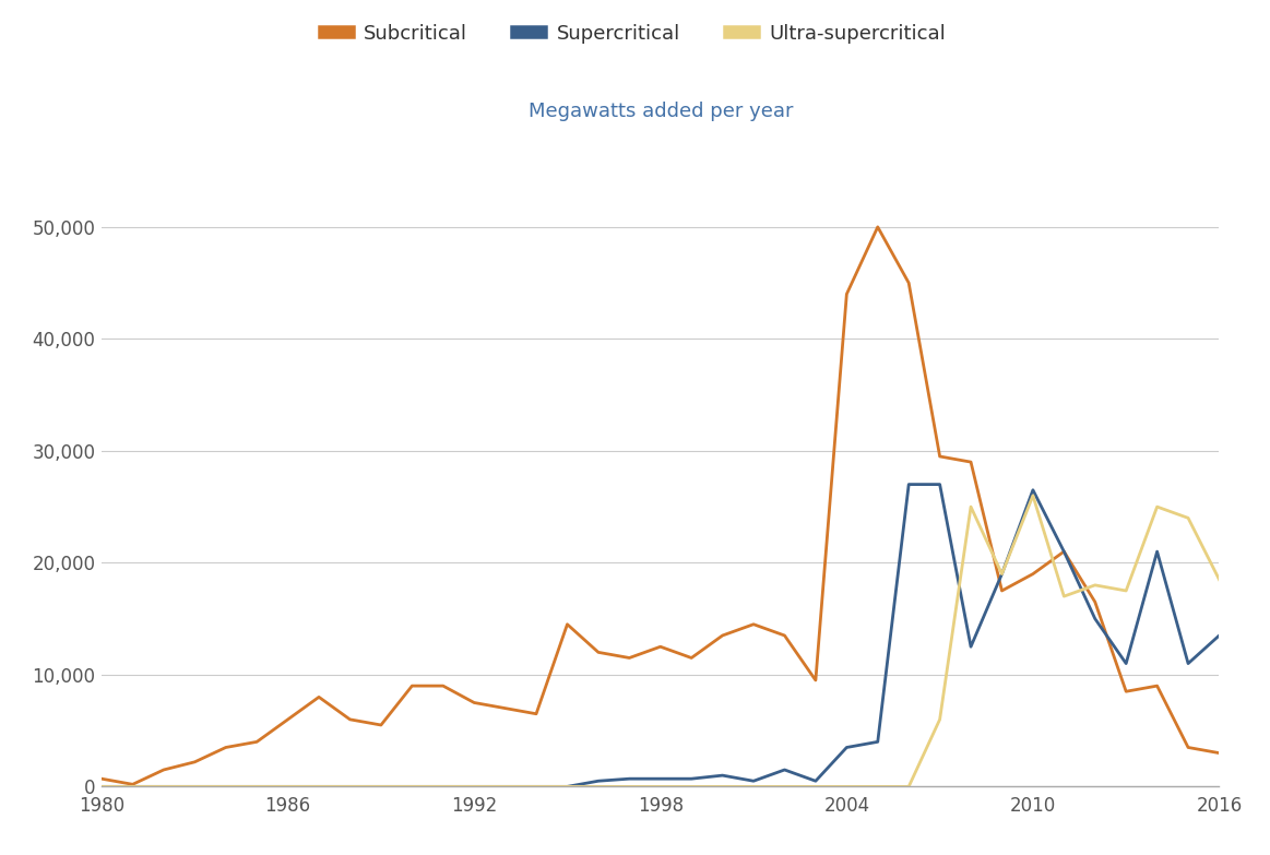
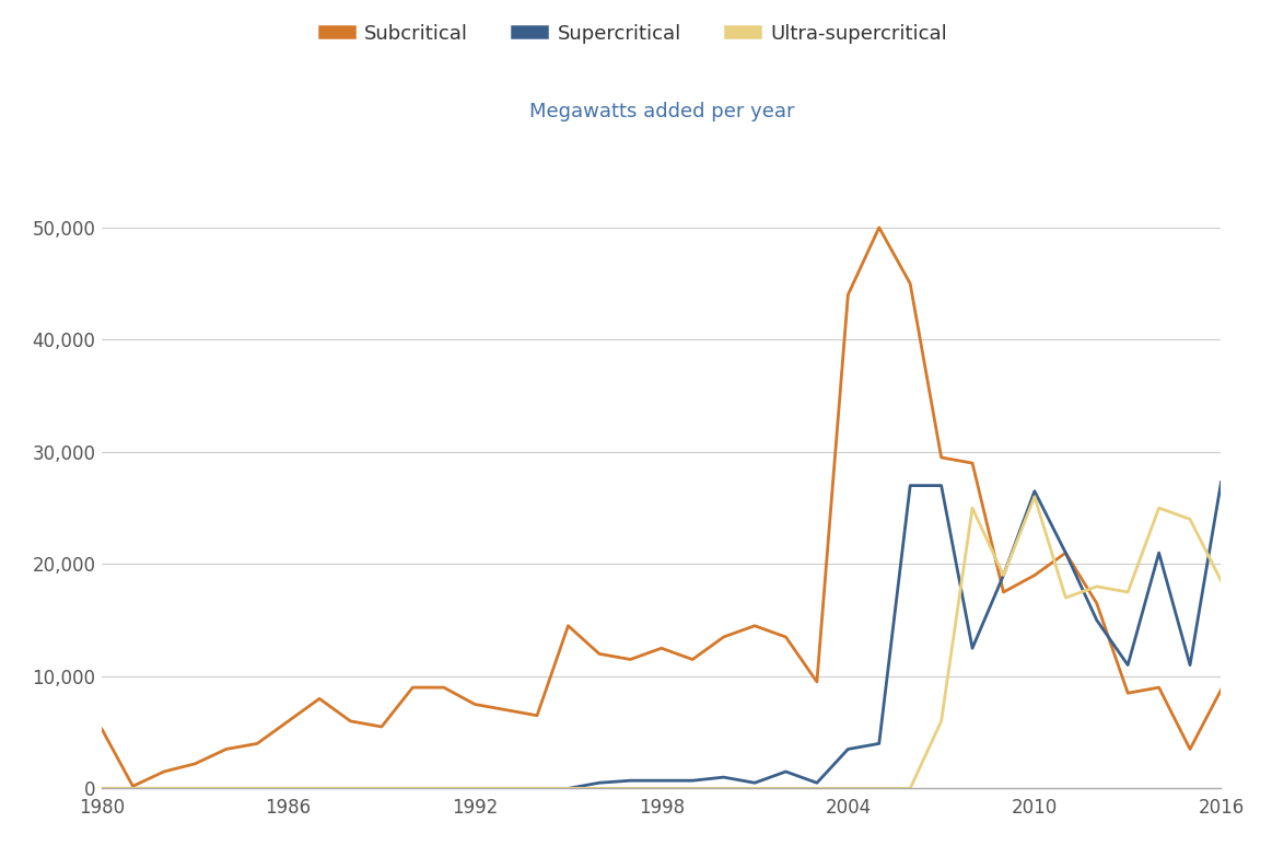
Subcritical/1980: 700 -> 5,300
Subcritical/2016: 3,000 -> 8,800
Supercritical/2016: 13,500 -> 27,300
